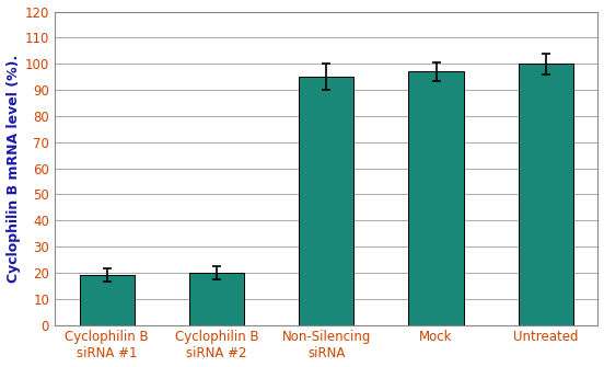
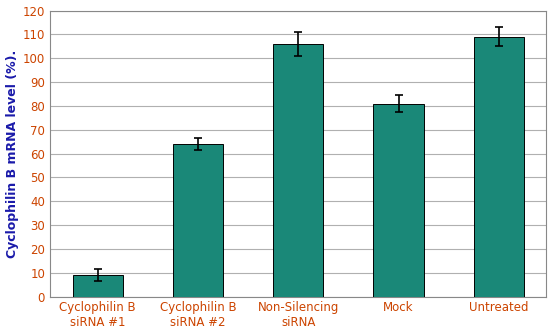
Cyclophilin B siRNA #1: 19 -> 9
Cyclophilin B siRNA #2: 20 -> 64
Non-Silencing siRNA: 95 -> 106
Mock: 97 -> 81
Untreated: 100 -> 109
